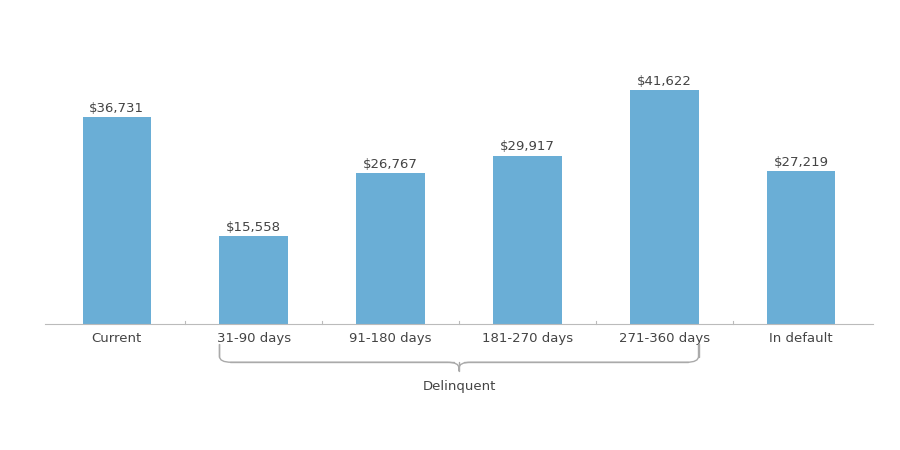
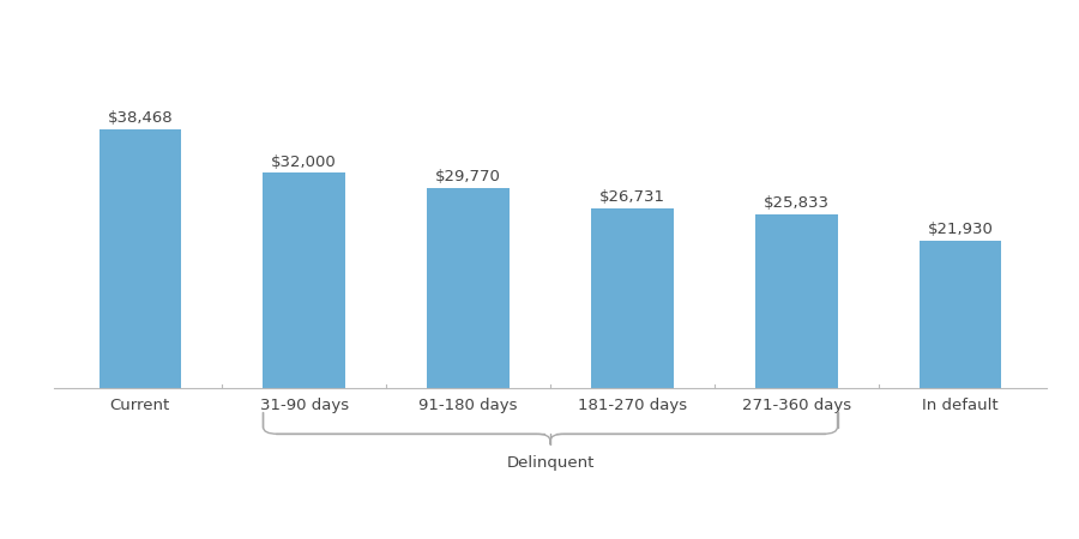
Current: $36,731 -> $38,468
31-90 days: $15,558 -> $32,000
91-180 days: $26,767 -> $29,770
181-270 days: $29,917 -> $26,731
271-360 days: $41,622 -> $25,833
In default: $27,219 -> $21,930
